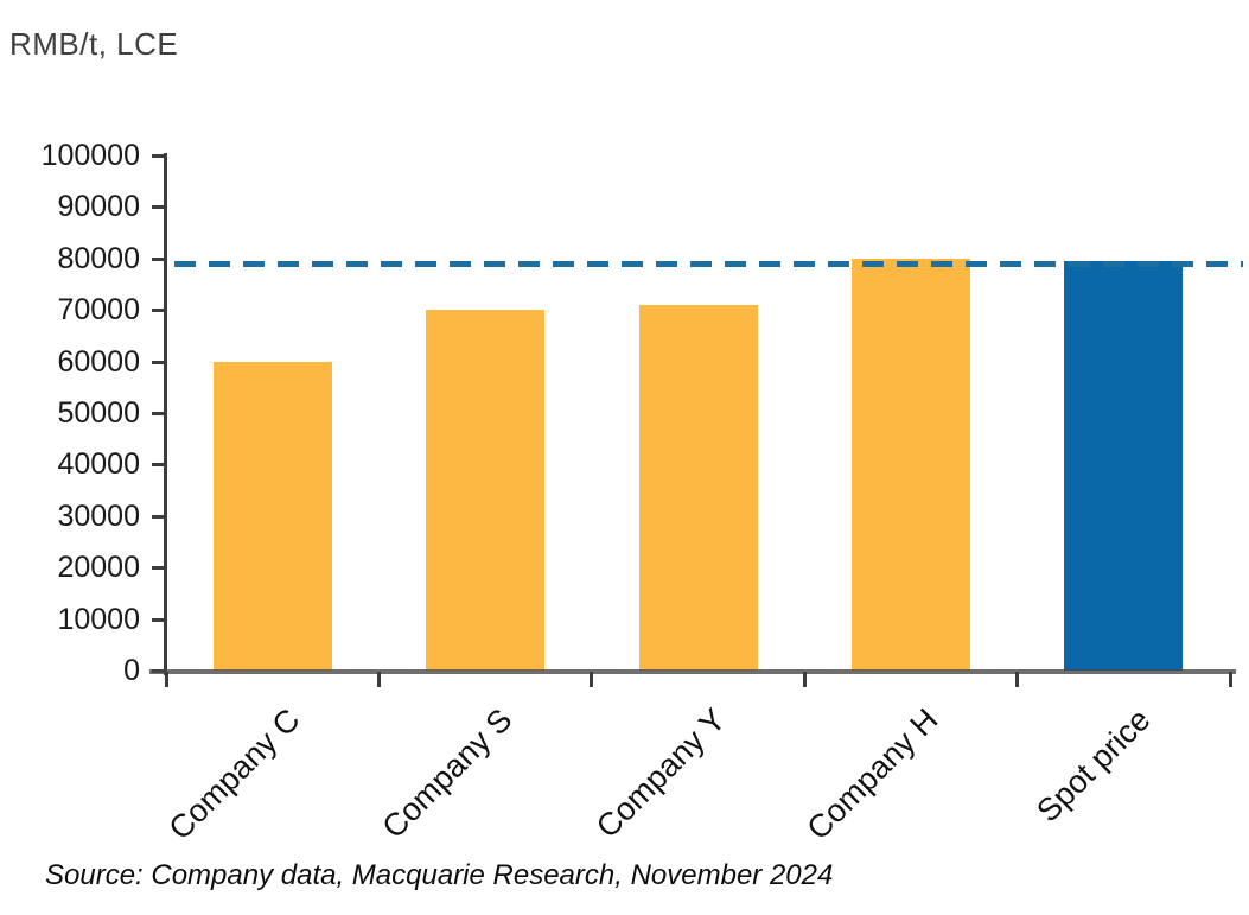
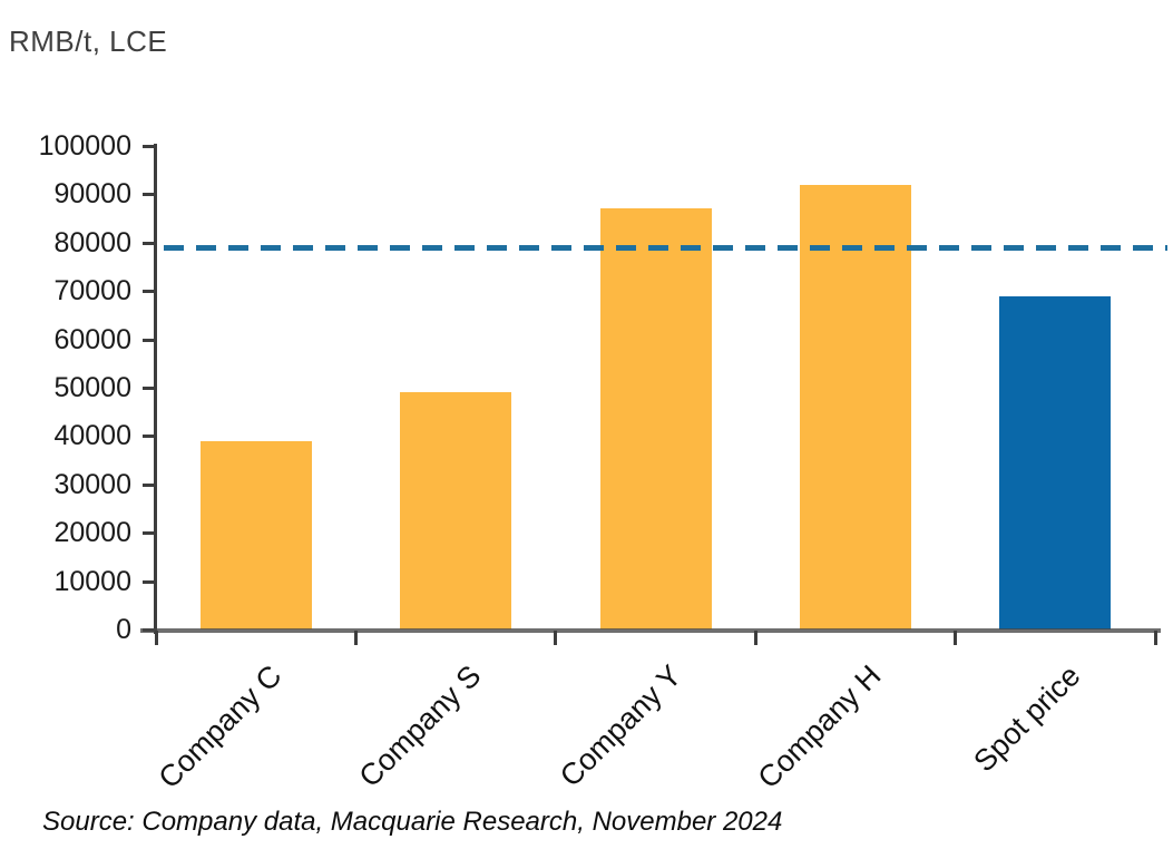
Company C: 60000 -> 39000
Company S: 70000 -> 49000
Company Y: 71000 -> 87000
Company H: 80000 -> 92000
Spot price: 80000 -> 69000
